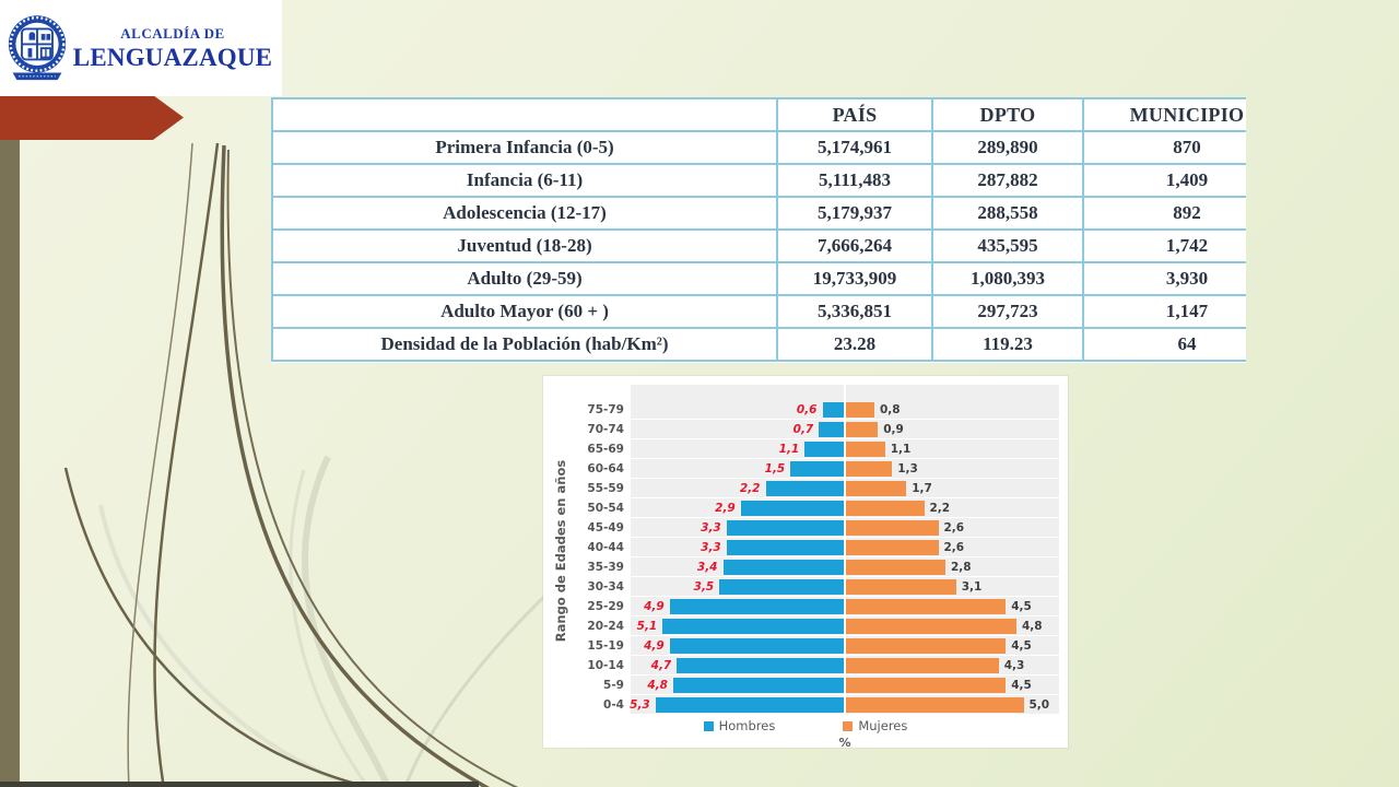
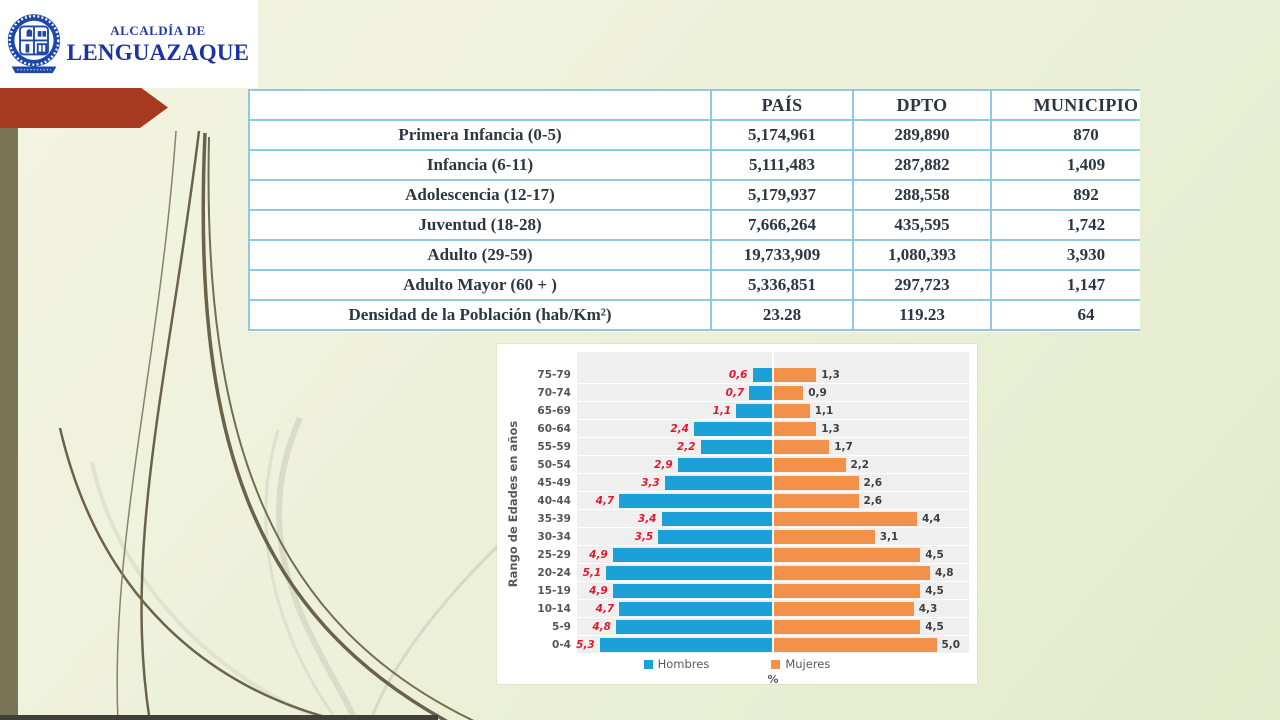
Mujeres/75-79: 0,8 -> 1,3
Hombres/60-64: 1,5 -> 2,4
Hombres/40-44: 3,3 -> 4,7
Mujeres/35-39: 2,8 -> 4,4
